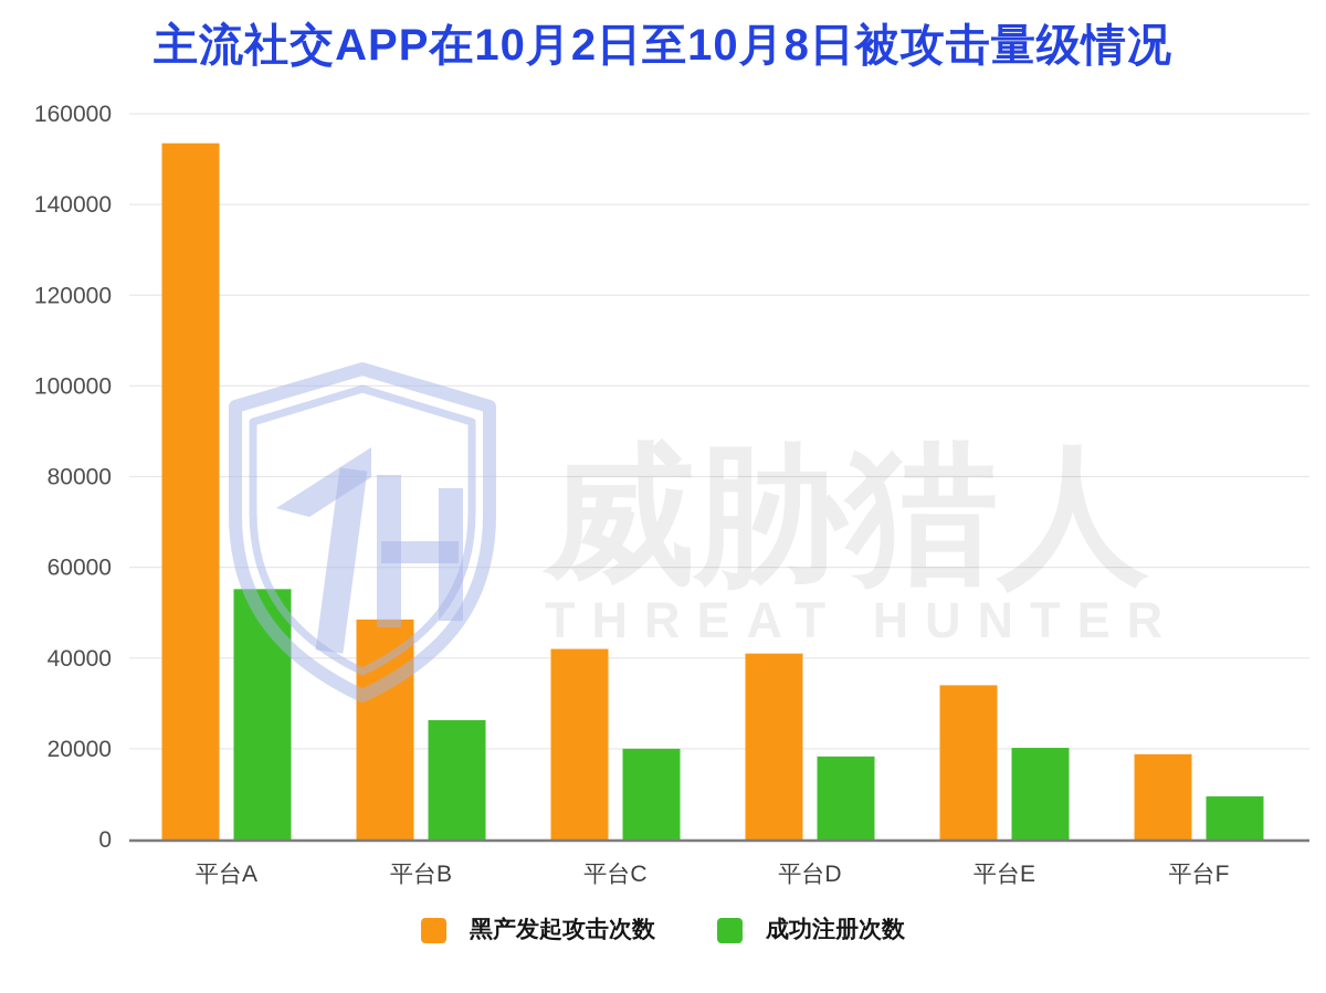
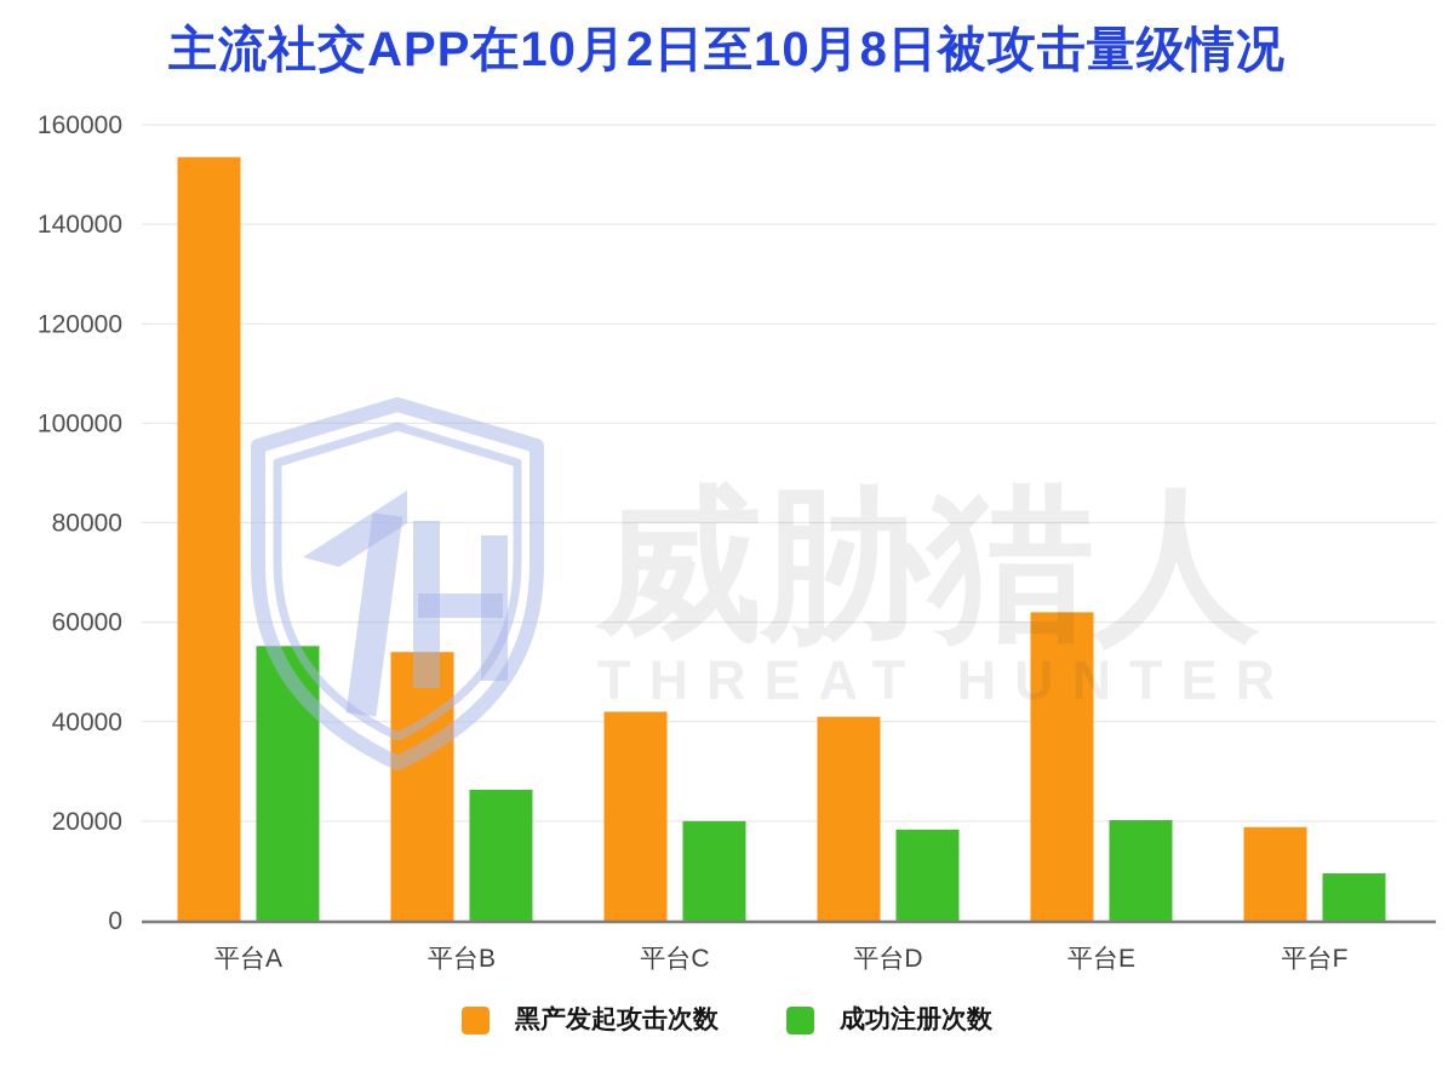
黑产发起攻击次数/平台B: 48000 -> 54000
黑产发起攻击次数/平台E: 34000 -> 62000
